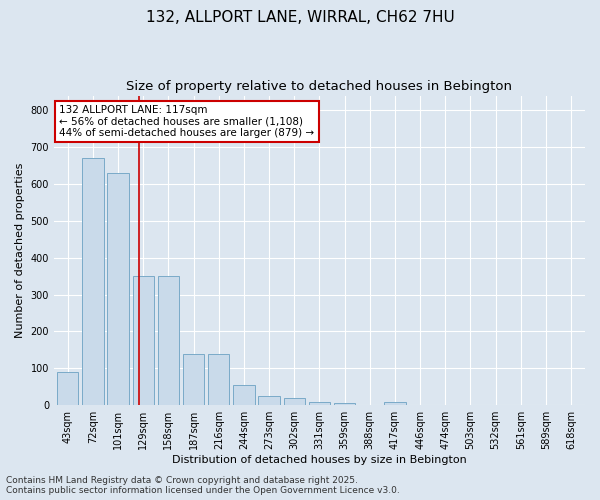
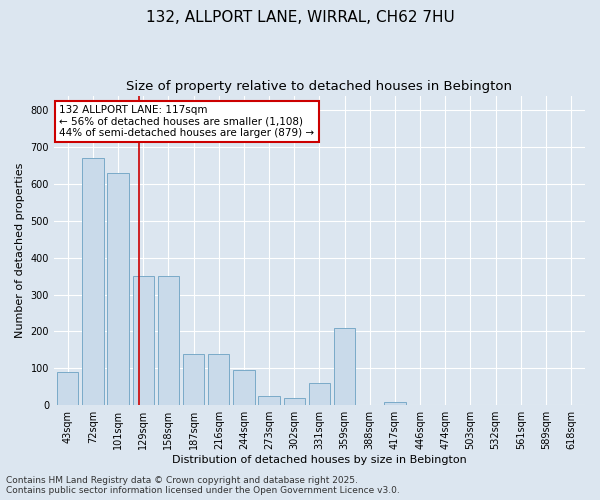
244sqm: 55 -> 95
331sqm: 10 -> 60
359sqm: 5 -> 210
